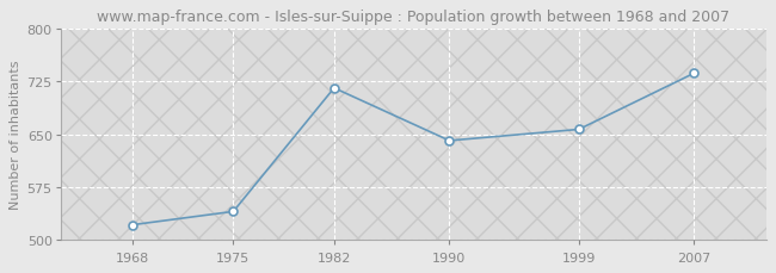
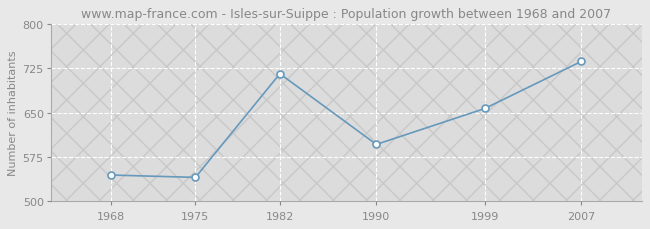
1968: 521 -> 544
1990: 641 -> 596
